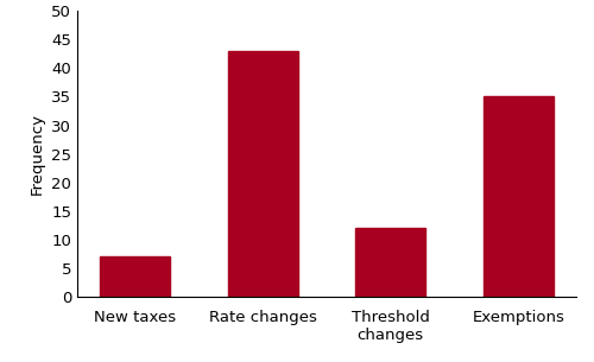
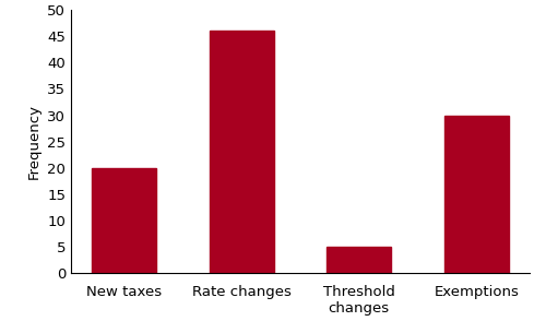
New taxes: 7 -> 20
Rate changes: 43 -> 46
Threshold changes: 12 -> 5
Exemptions: 35 -> 30
